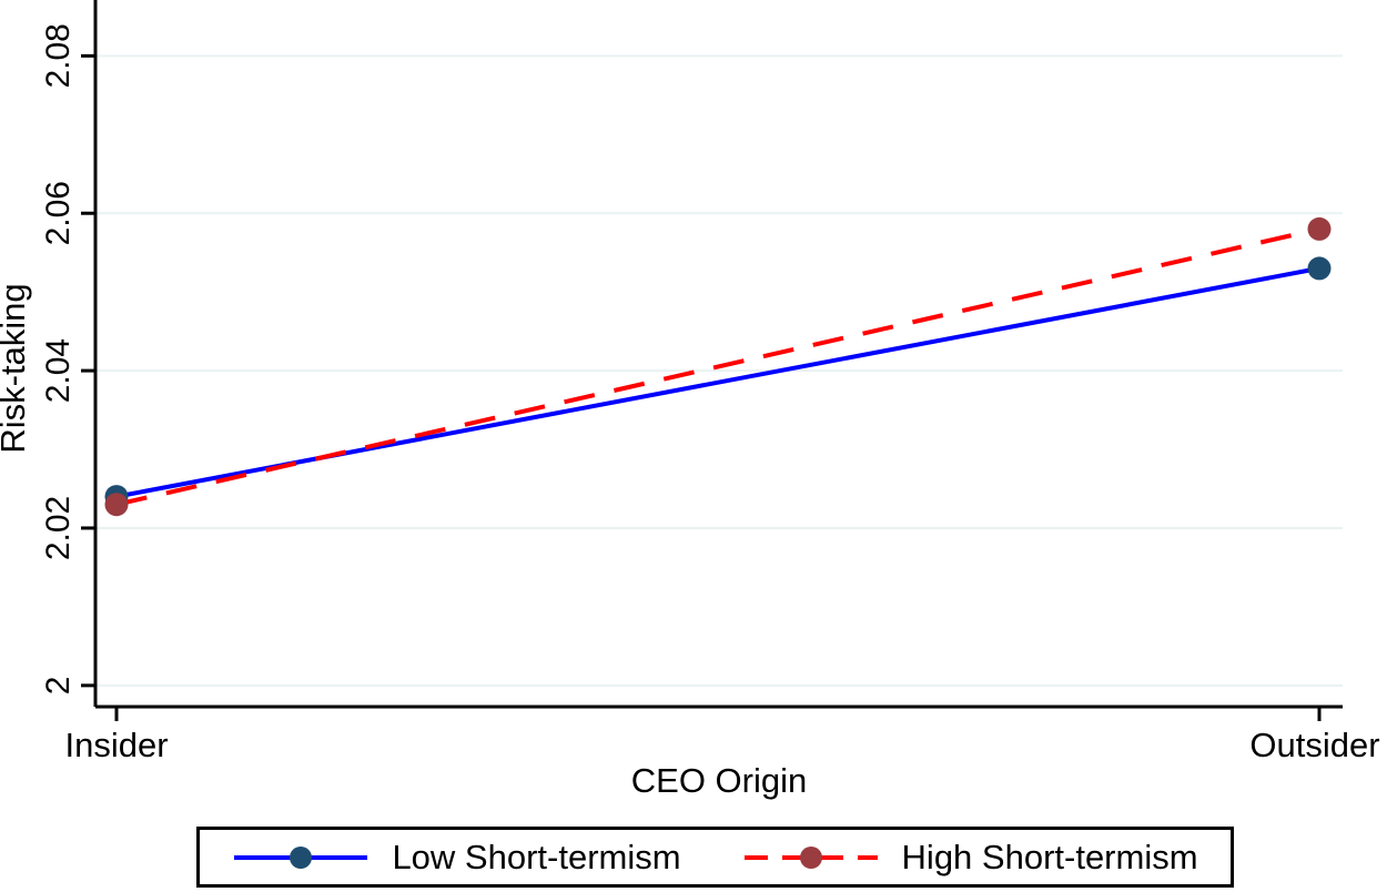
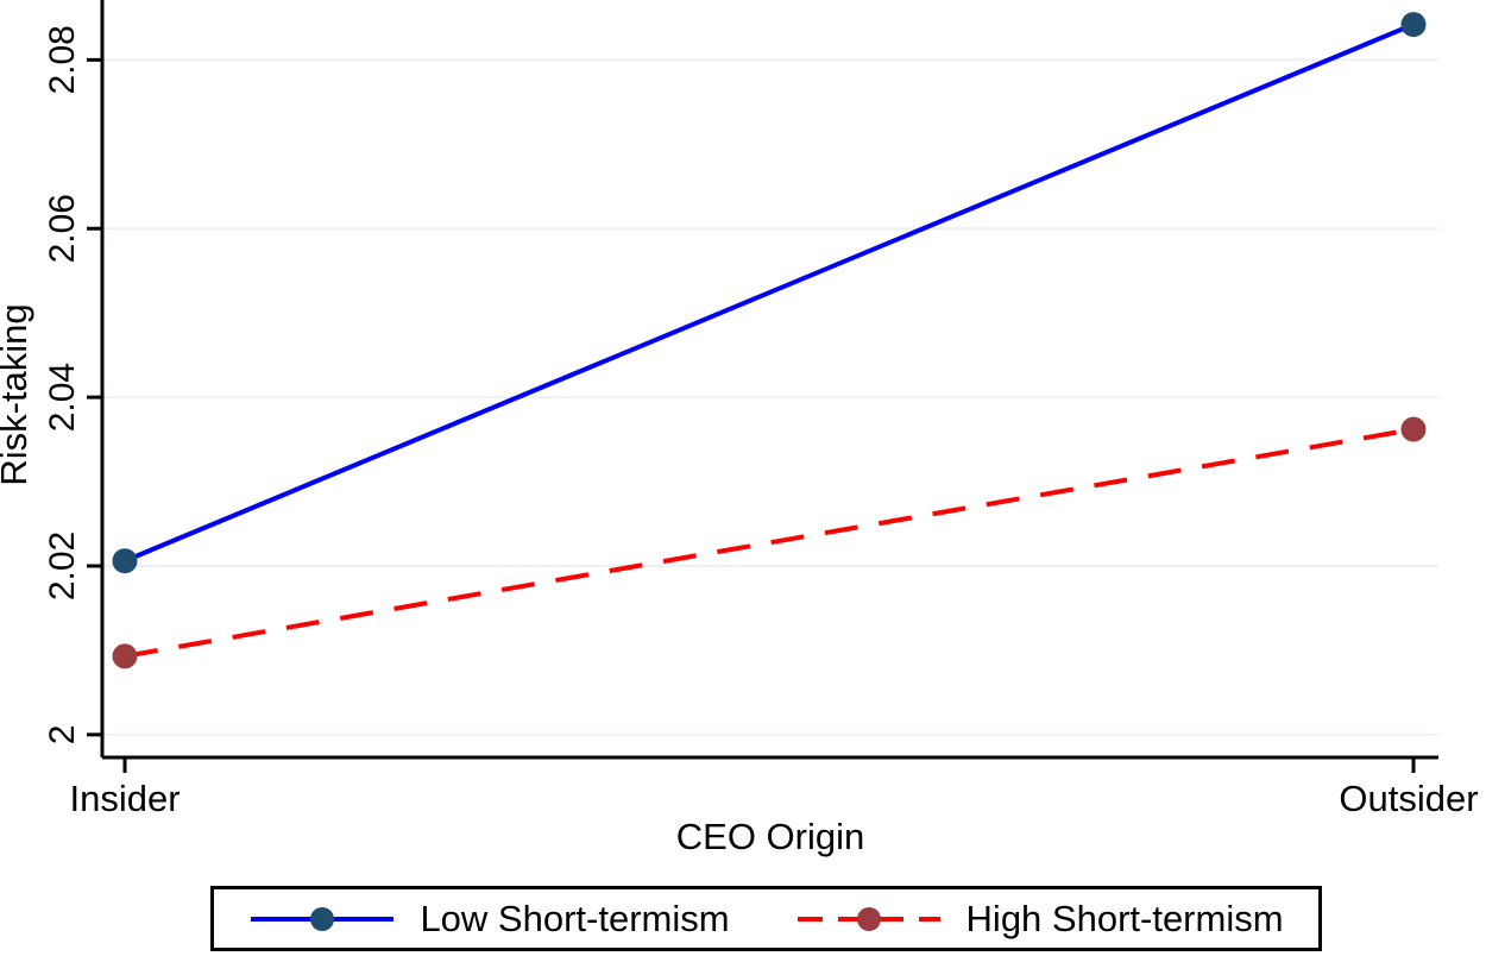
Low Short-termism/Insider: 2.024 -> 2.021
High Short-termism/Insider: 2.023 -> 2.009
Low Short-termism/Outsider: 2.053 -> 2.084
High Short-termism/Outsider: 2.058 -> 2.036
